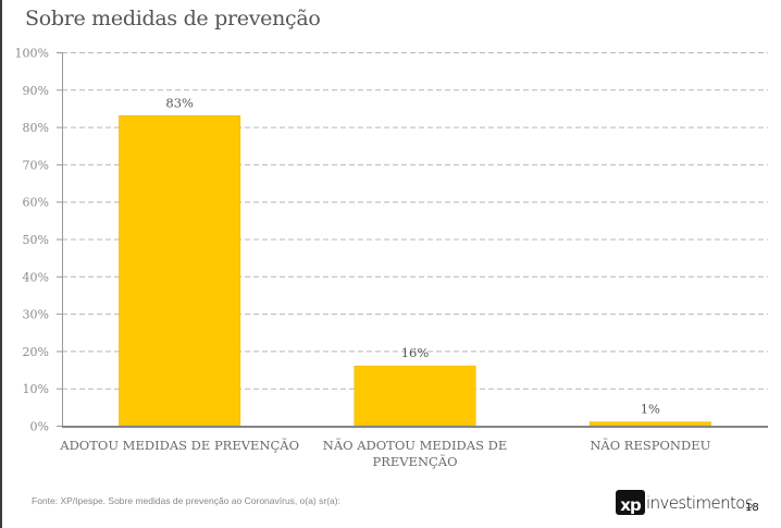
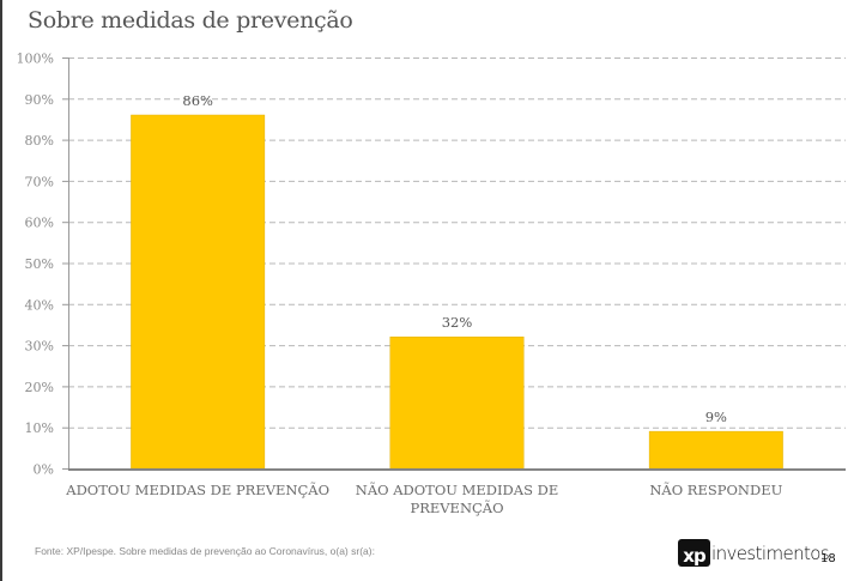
ADOTOU MEDIDAS DE PREVENÇÃO: 83% -> 86%
NÃO ADOTOU MEDIDAS DE PREVENÇÃO: 16% -> 32%
NÃO RESPONDEU: 1% -> 9%
